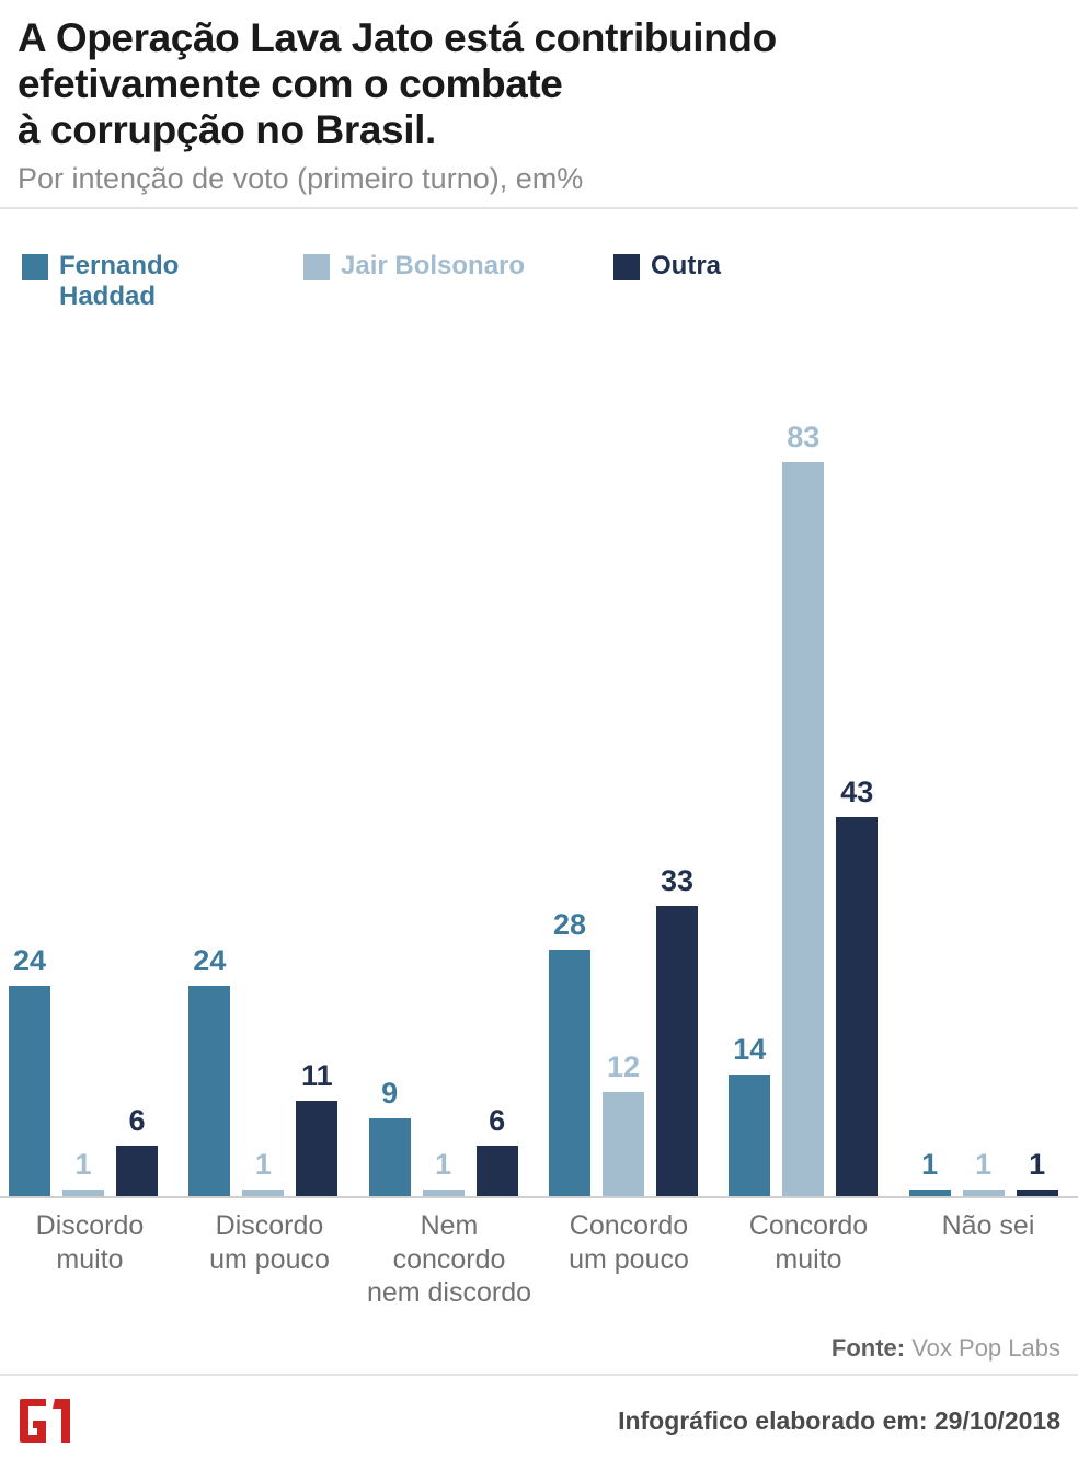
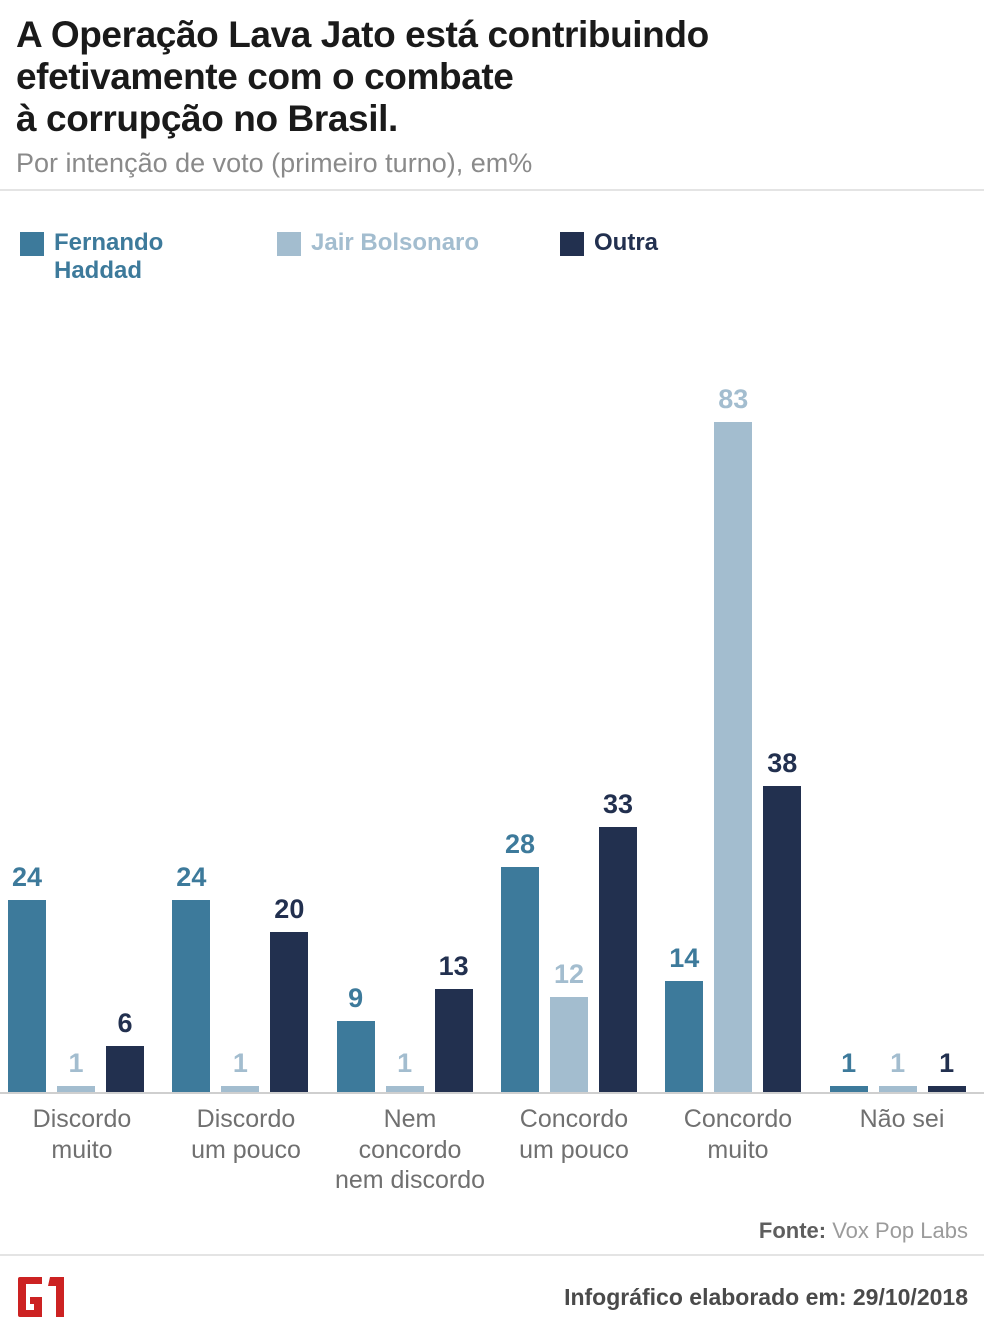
Outra/Discordo um pouco: 11 -> 20
Outra/Nem concordo nem discordo: 6 -> 13
Outra/Concordo muito: 43 -> 38
